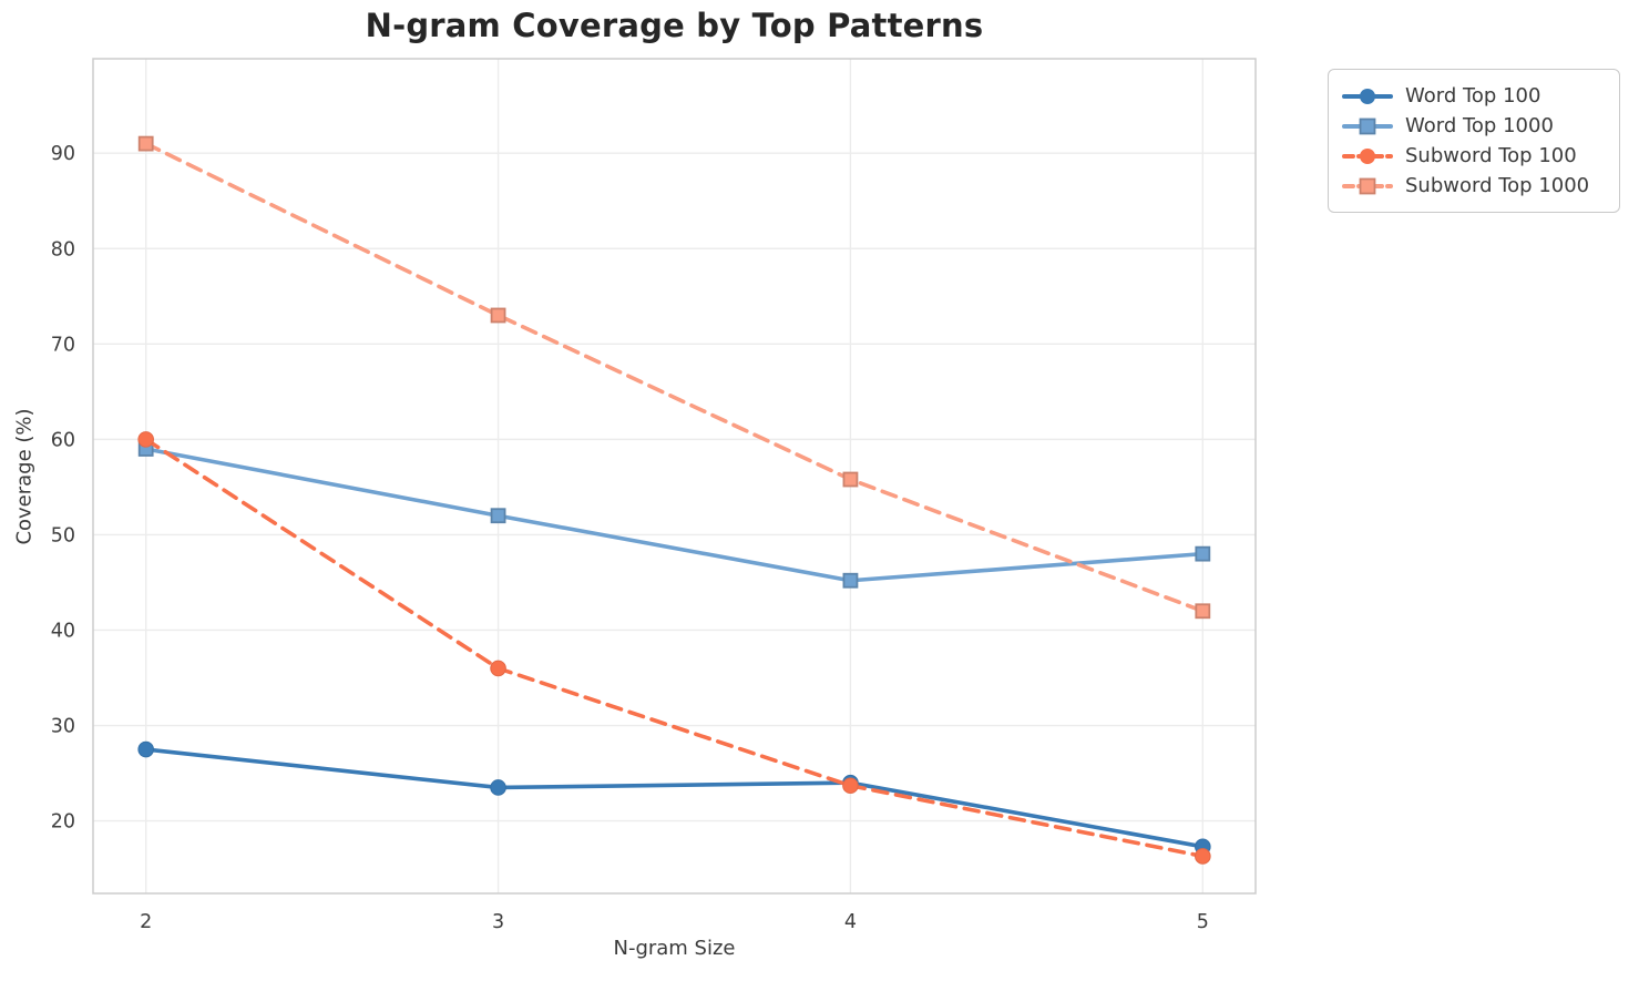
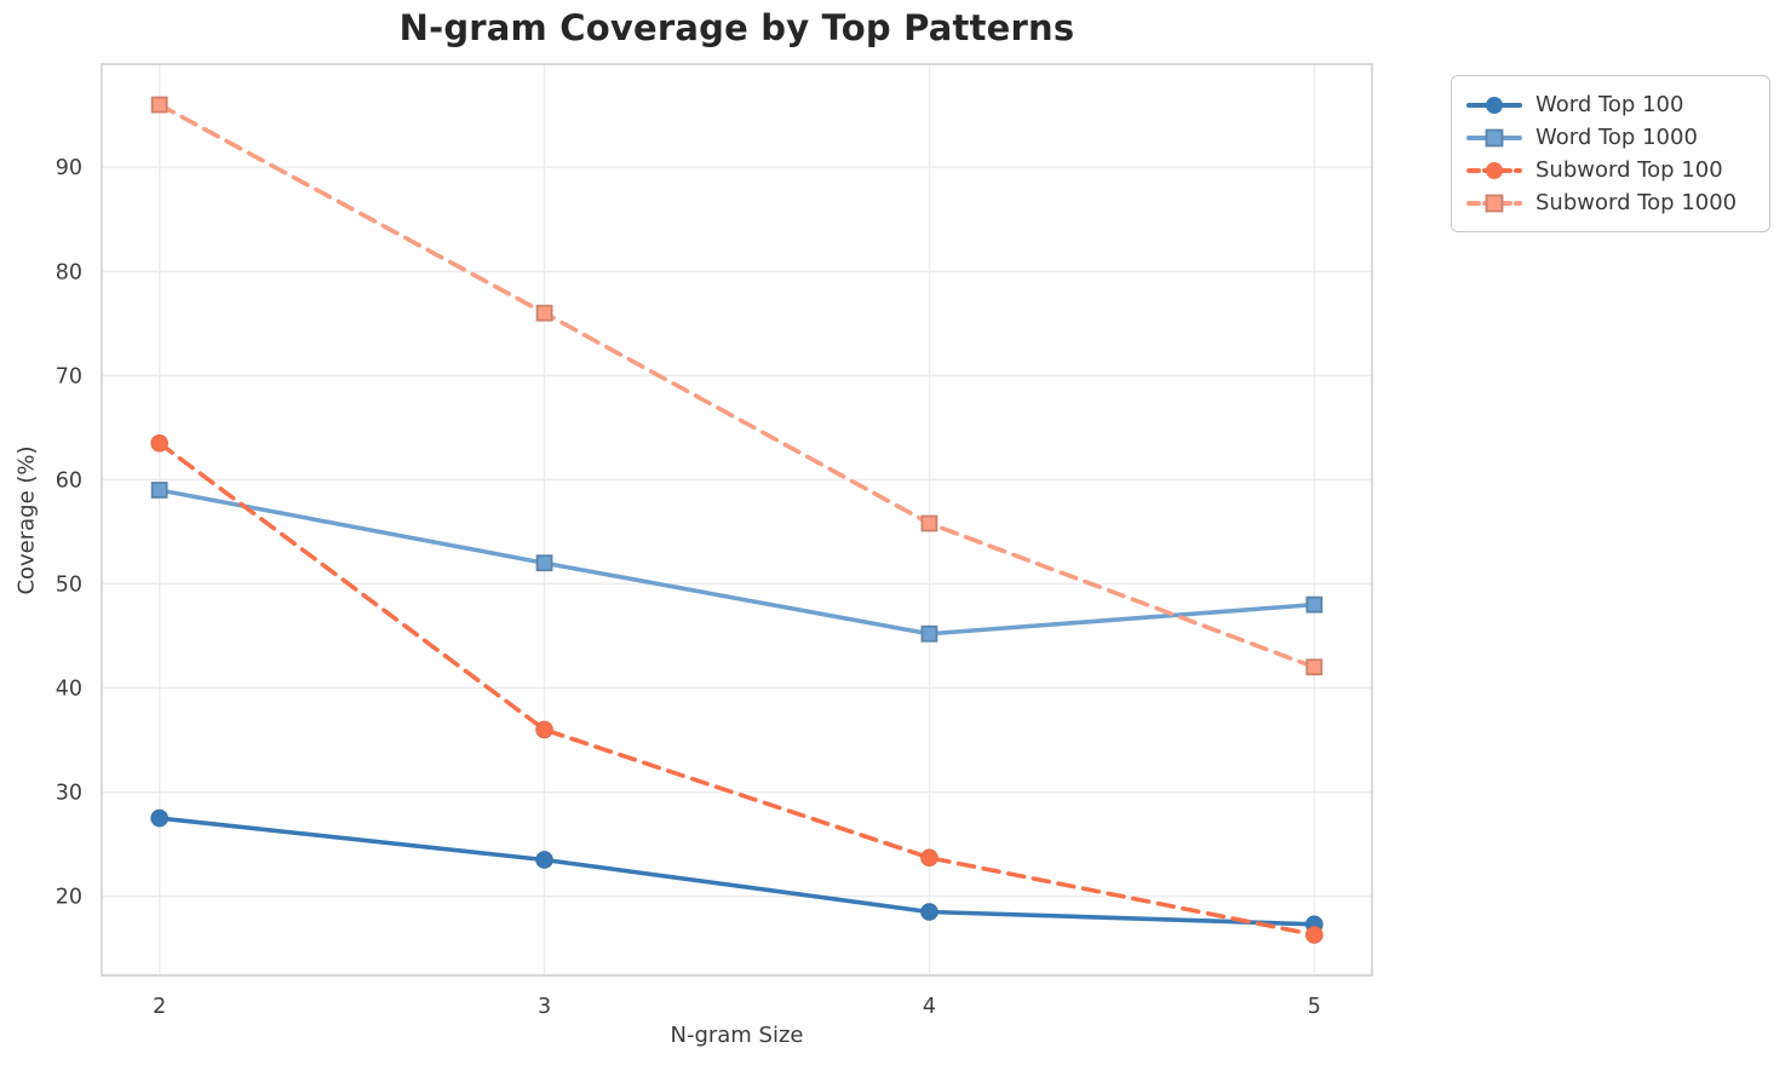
Subword Top 100/2: 60 -> 64
Subword Top 1000/2: 91 -> 96
Subword Top 1000/3: 73 -> 76
Word Top 100/4: 24 -> 18
